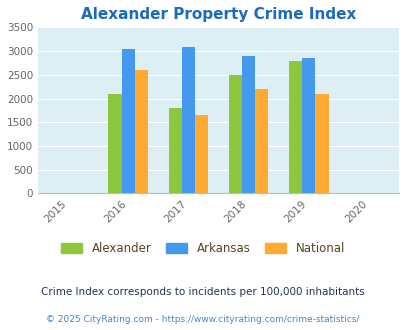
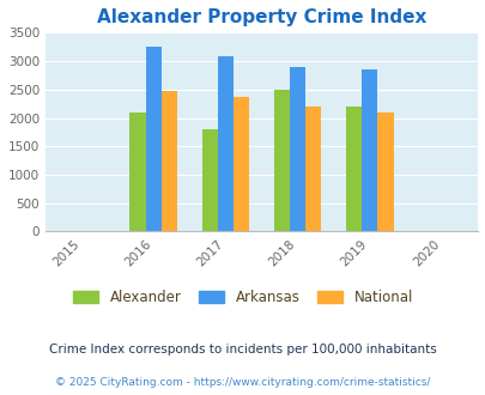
Arkansas/2016: 3050 -> 3250
National/2016: 2600 -> 2480
National/2017: 1650 -> 2380
Alexander/2019: 2800 -> 2200
